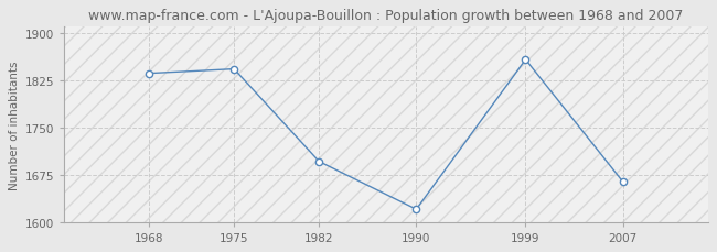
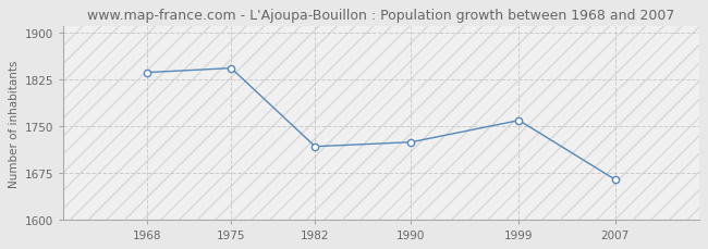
1982: 1696 -> 1717
1990: 1620 -> 1724
1999: 1858 -> 1759
